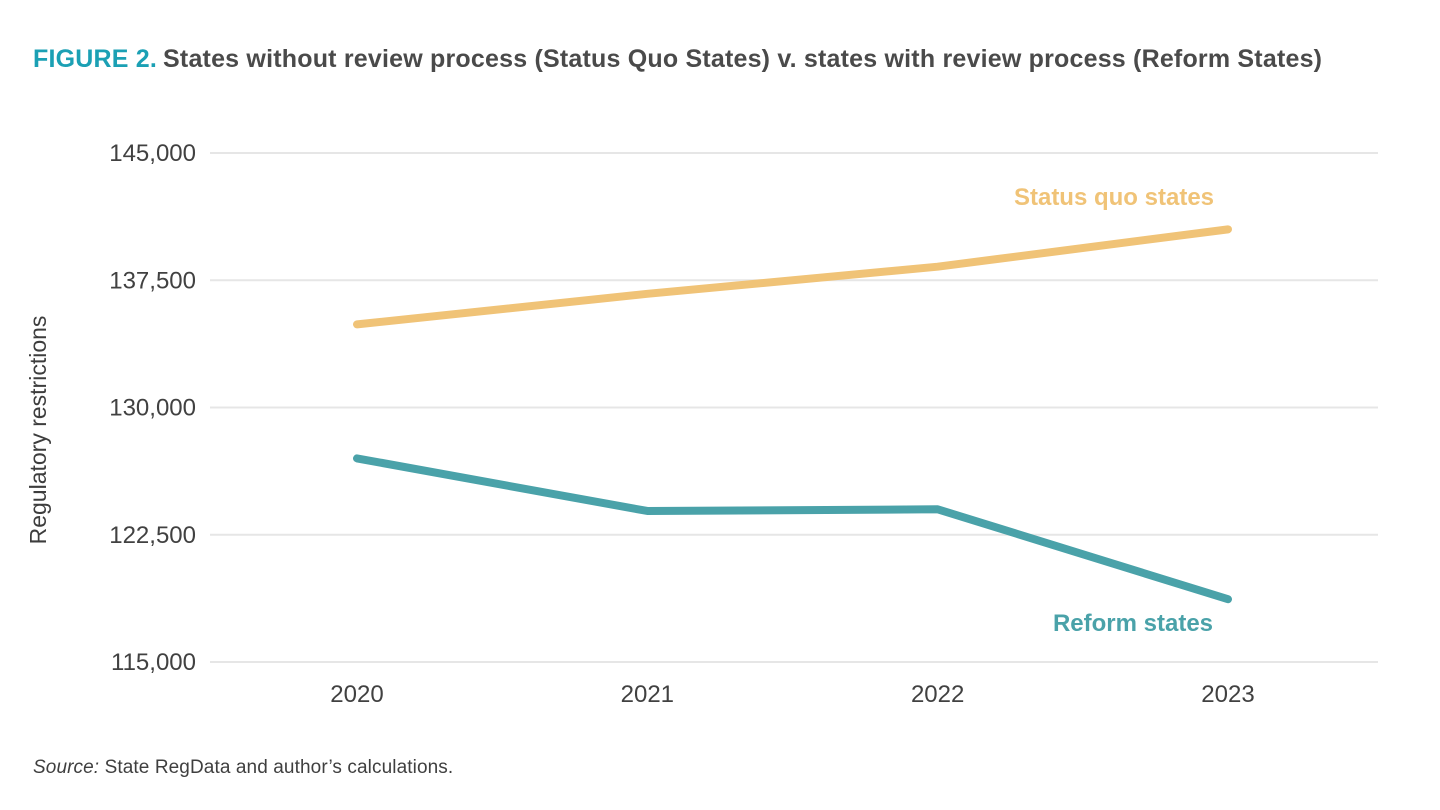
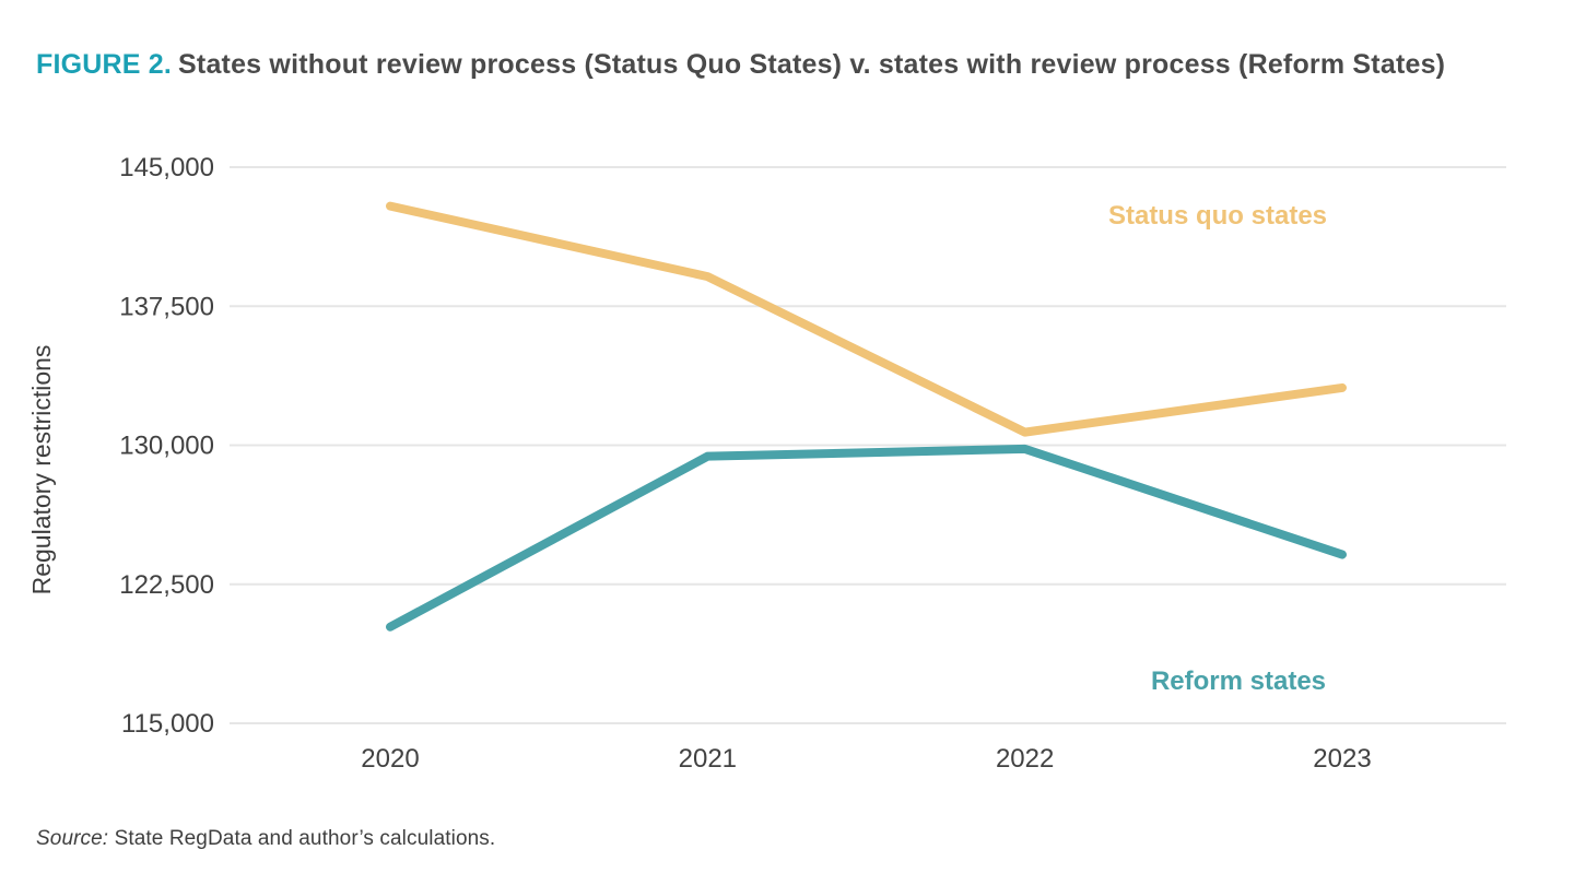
Status quo states/2020: 134900 -> 142900
Reform states/2020: 127000 -> 120200
Status quo states/2021: 136700 -> 139100
Reform states/2021: 123900 -> 129400
Status quo states/2022: 138300 -> 130700
Reform states/2022: 124000 -> 129800
Status quo states/2023: 140500 -> 133100
Reform states/2023: 118700 -> 124100
